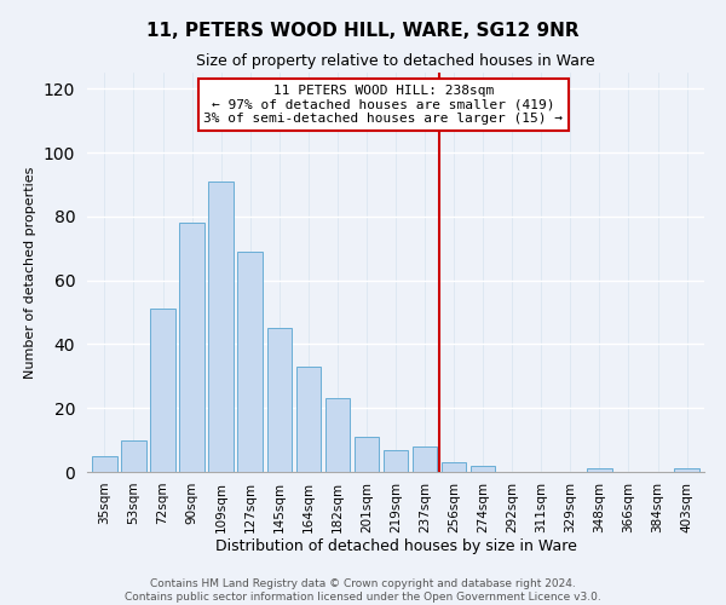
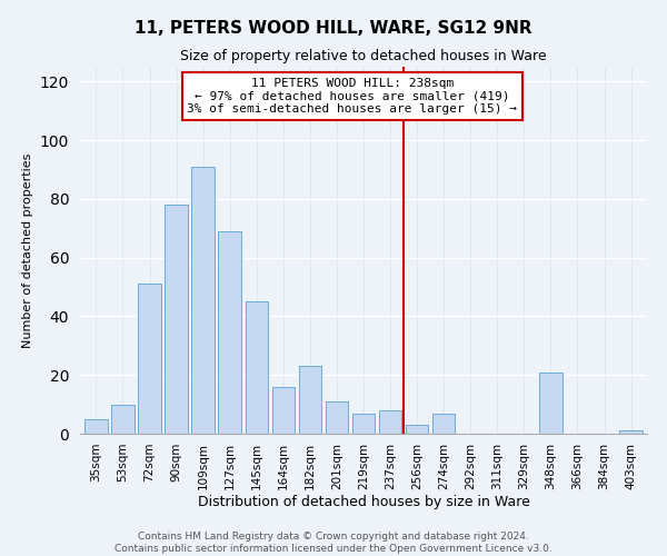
164sqm: 33 -> 16
274sqm: 2 -> 7
348sqm: 1 -> 21
